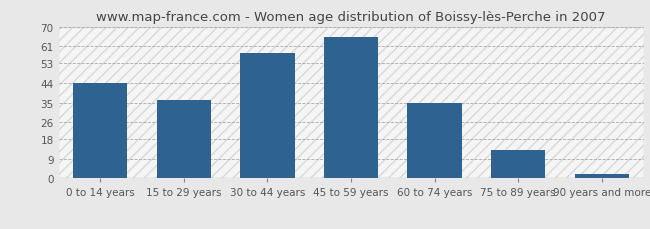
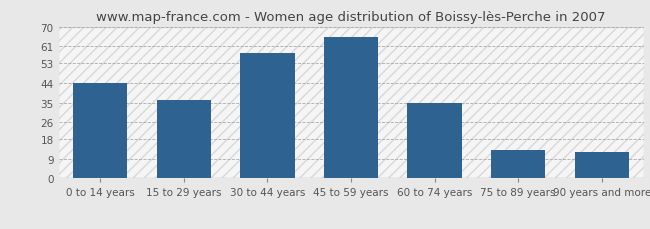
90 years and more: 2 -> 12
